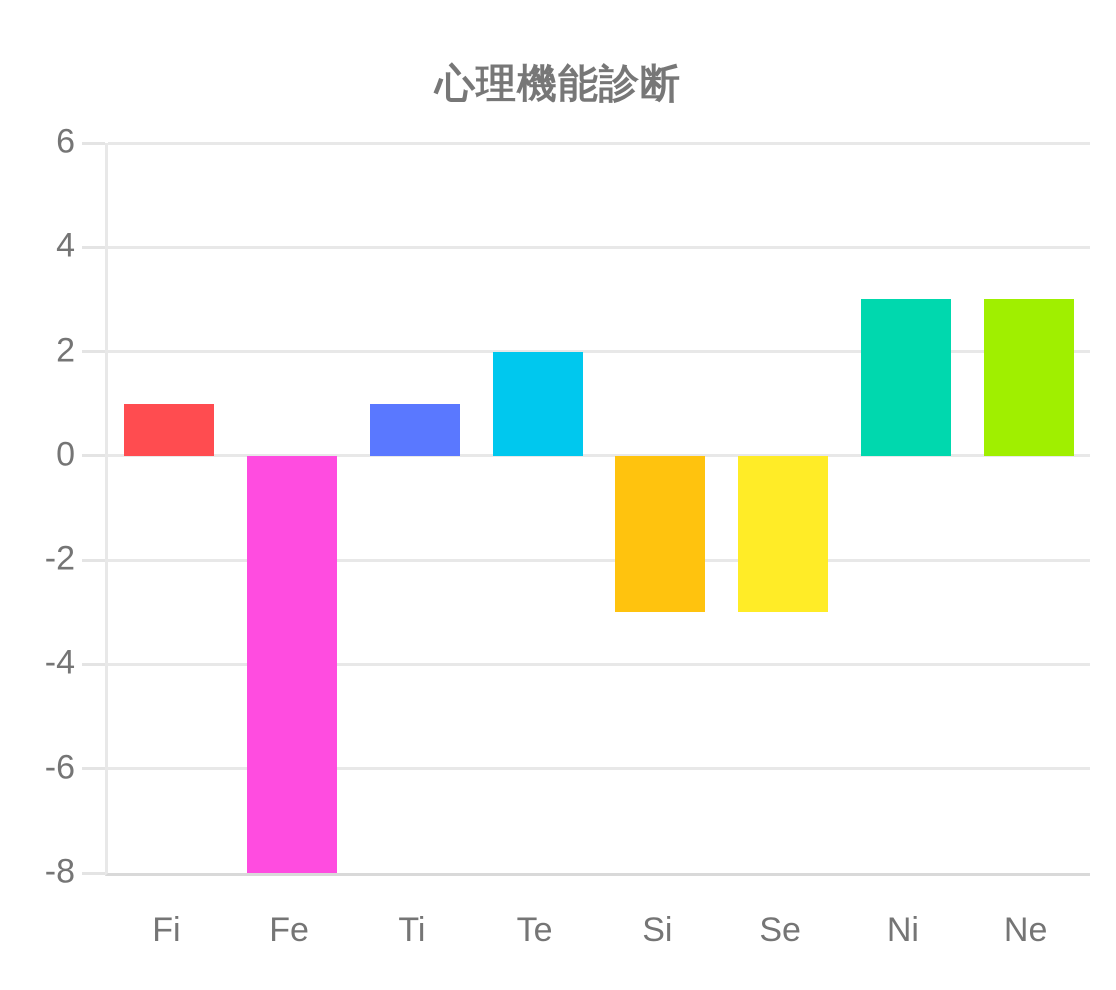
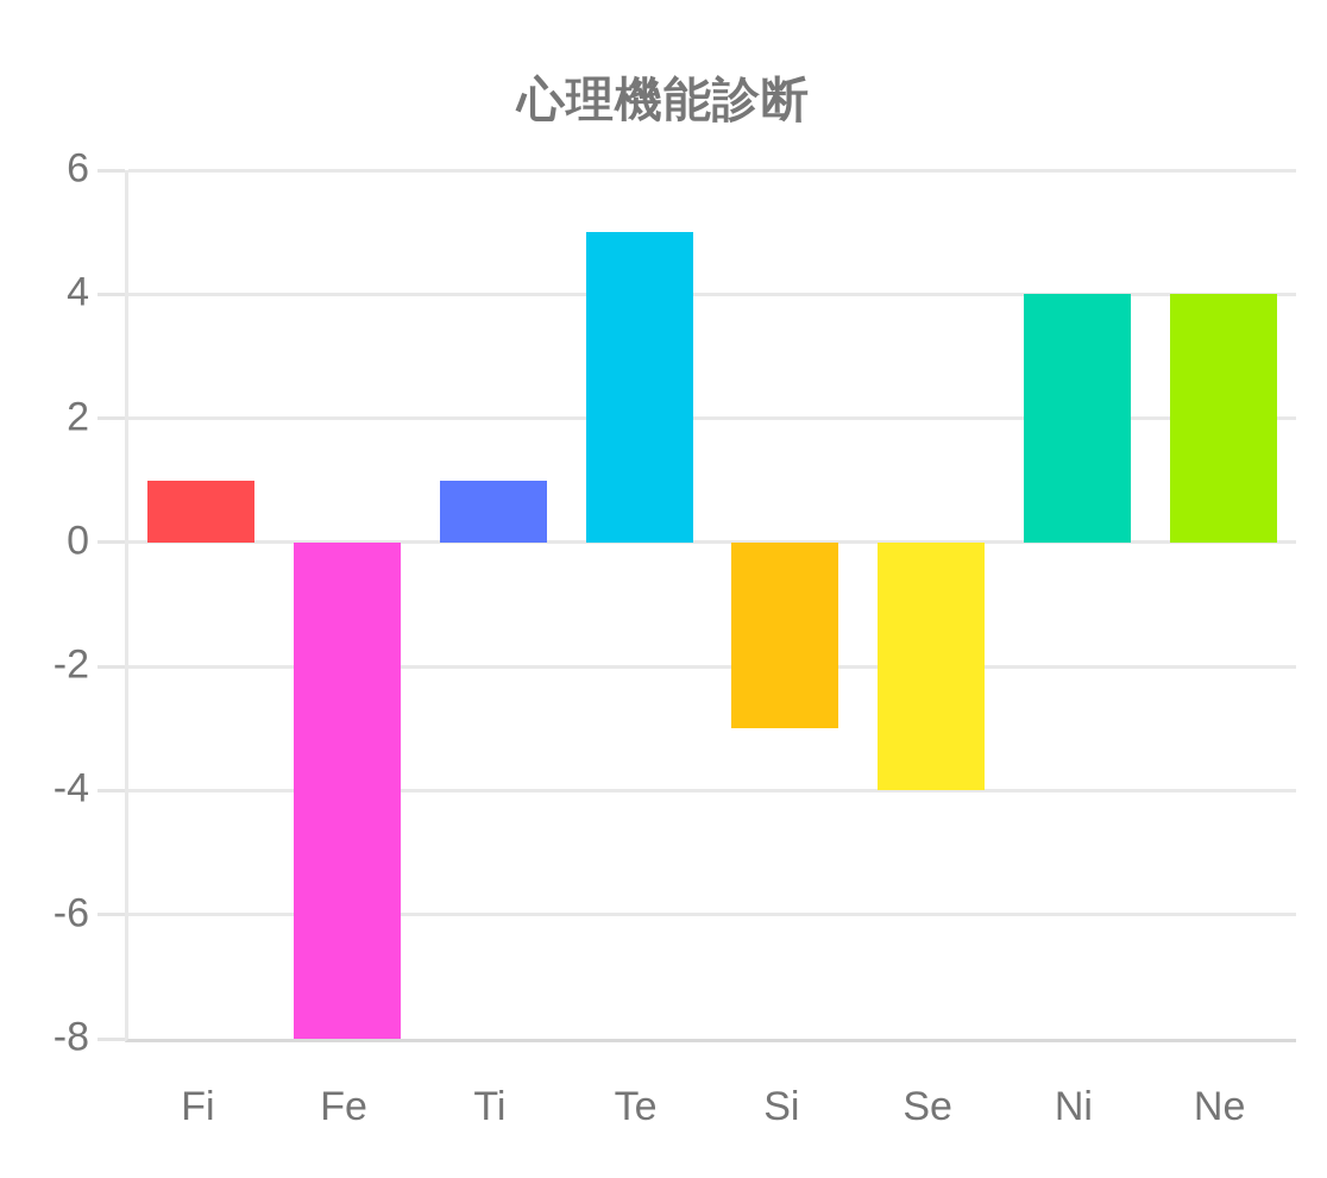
Te: 2 -> 5
Se: -3 -> -4
Ni: 3 -> 4
Ne: 3 -> 4
